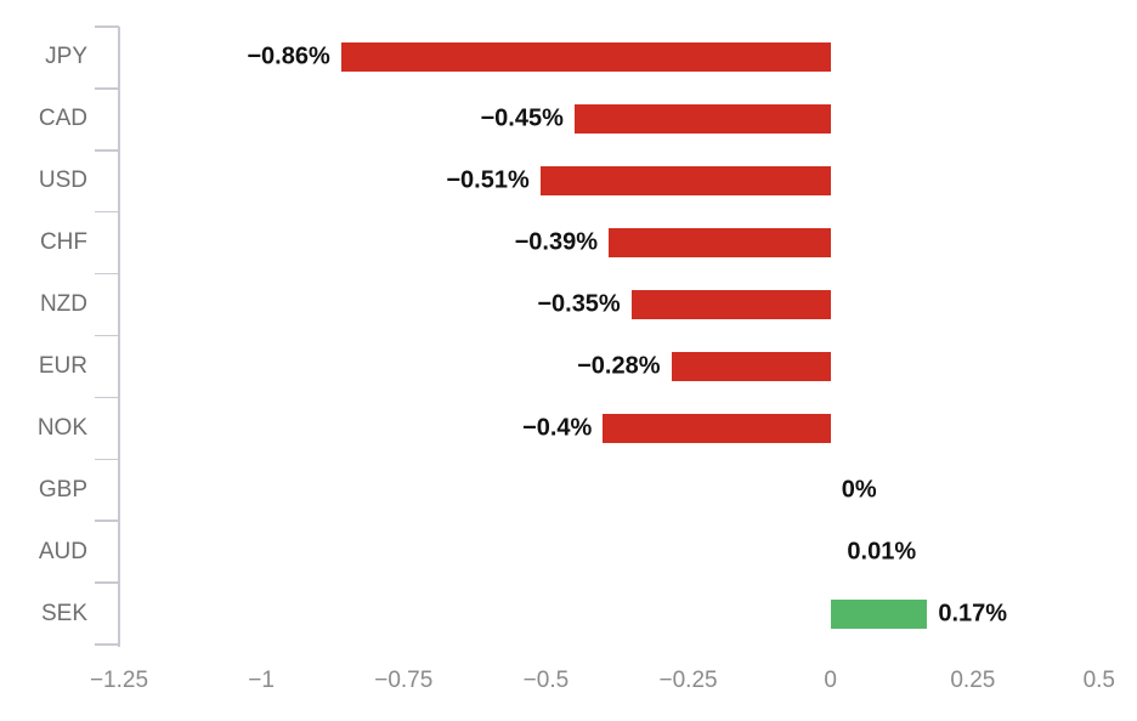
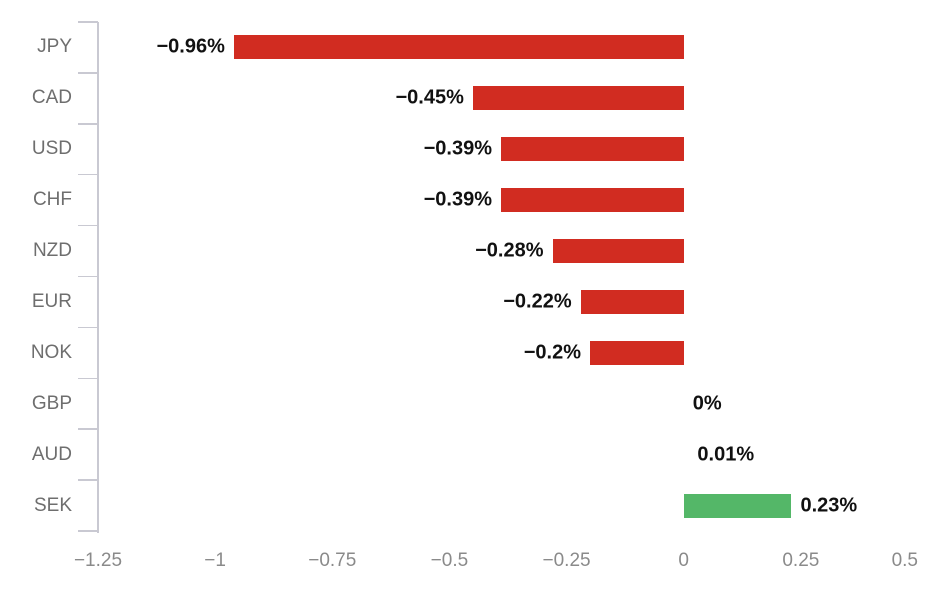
JPY: −0.86% -> −0.96%
USD: −0.51% -> −0.39%
NZD: −0.35% -> −0.28%
EUR: −0.28% -> −0.22%
NOK: −0.4% -> −0.2%
SEK: 0.17% -> 0.23%
